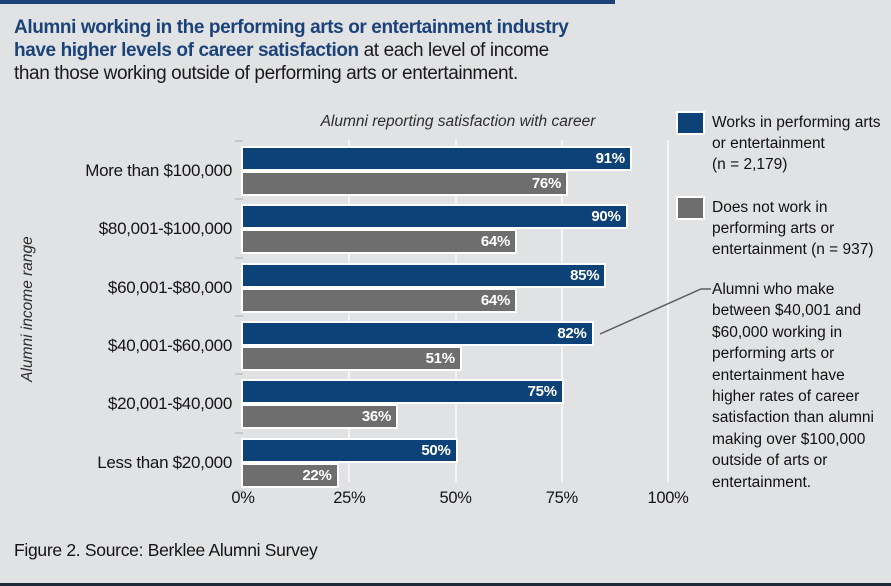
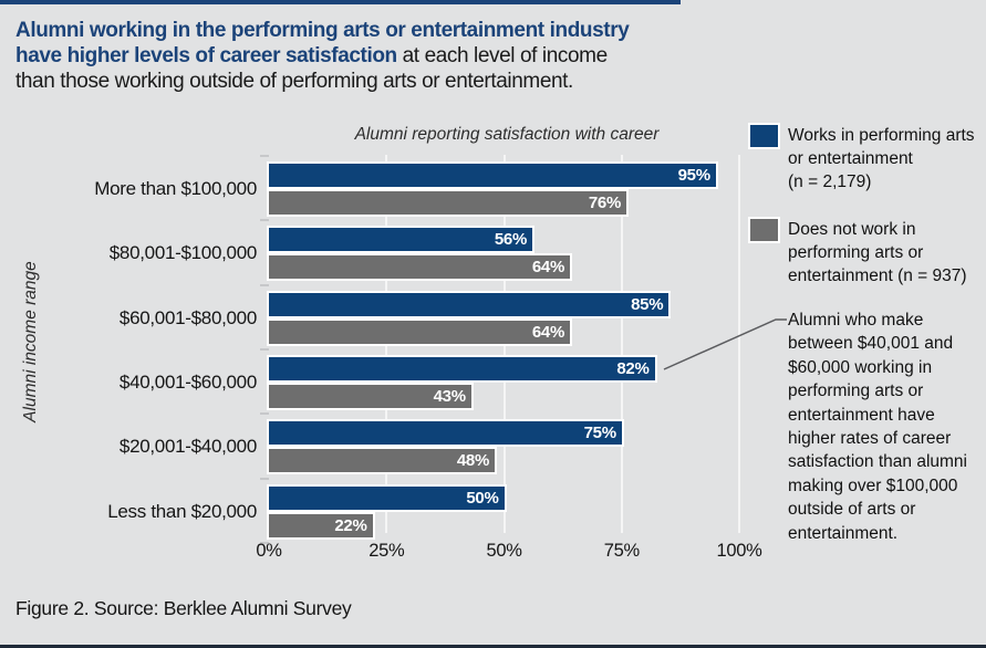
Works in performing arts or entertainment (n = 2,179)/More than $100,000: 91% -> 95%
Works in performing arts or entertainment (n = 2,179)/$80,001-$100,000: 90% -> 56%
Does not work in performing arts or entertainment (n = 937)/$40,001-$60,000: 51% -> 43%
Does not work in performing arts or entertainment (n = 937)/$20,001-$40,000: 36% -> 48%
